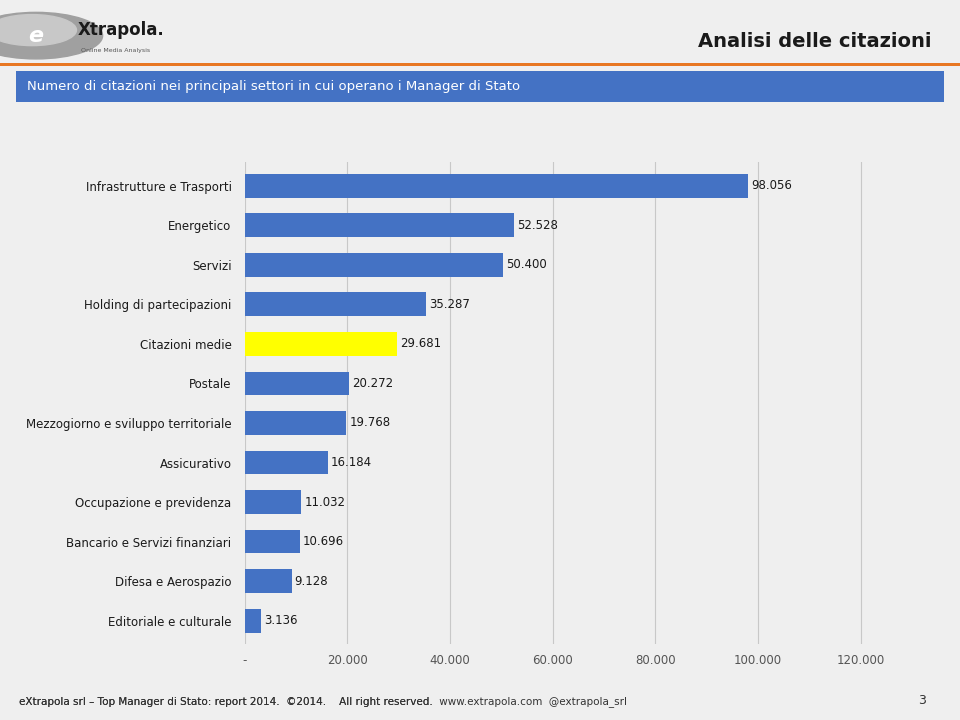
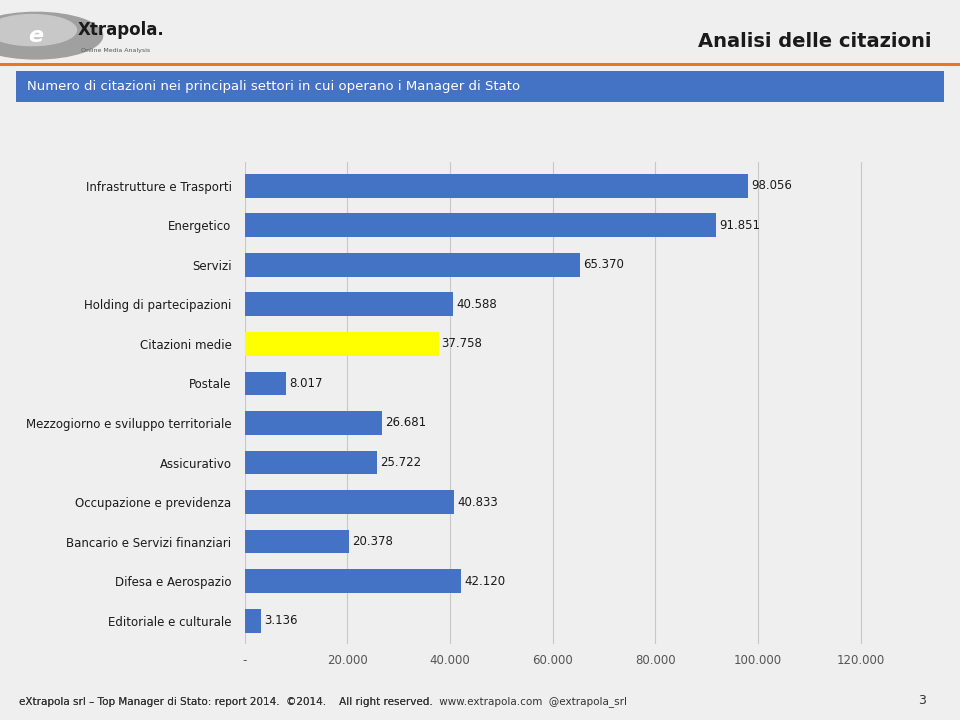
Energetico: 52.528 -> 91.851
Servizi: 50.400 -> 65.370
Holding di partecipazioni: 35.287 -> 40.588
Citazioni medie: 29.681 -> 37.758
Postale: 20.272 -> 8.017
Mezzogiorno e sviluppo territoriale: 19.768 -> 26.681
Assicurativo: 16.184 -> 25.722
Occupazione e previdenza: 11.032 -> 40.833
Bancario e Servizi finanziari: 10.696 -> 20.378
Difesa e Aerospazio: 9.128 -> 42.120
